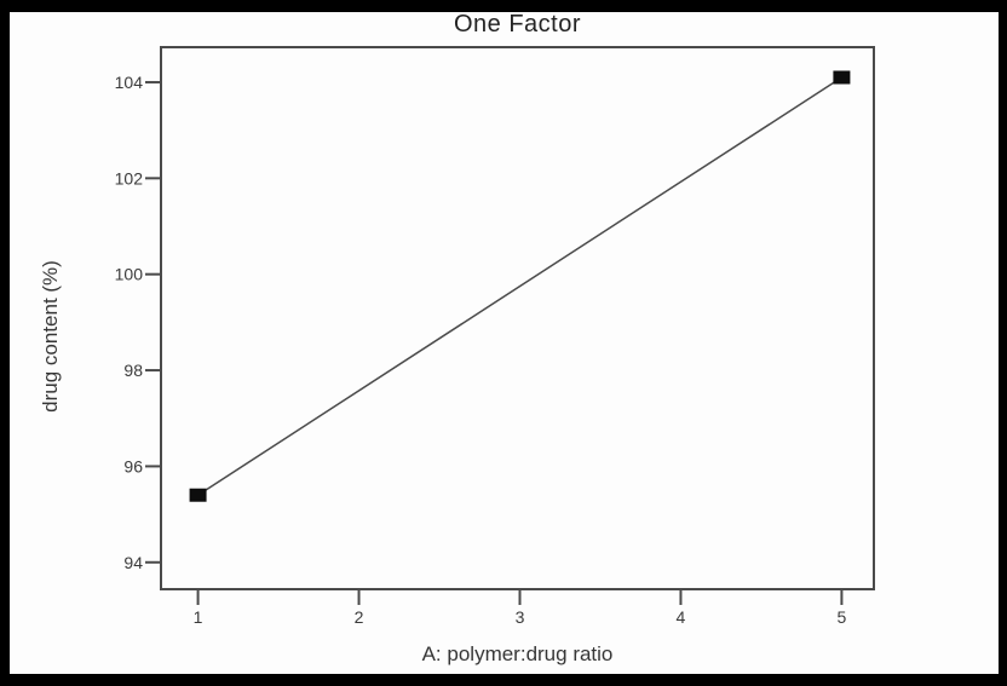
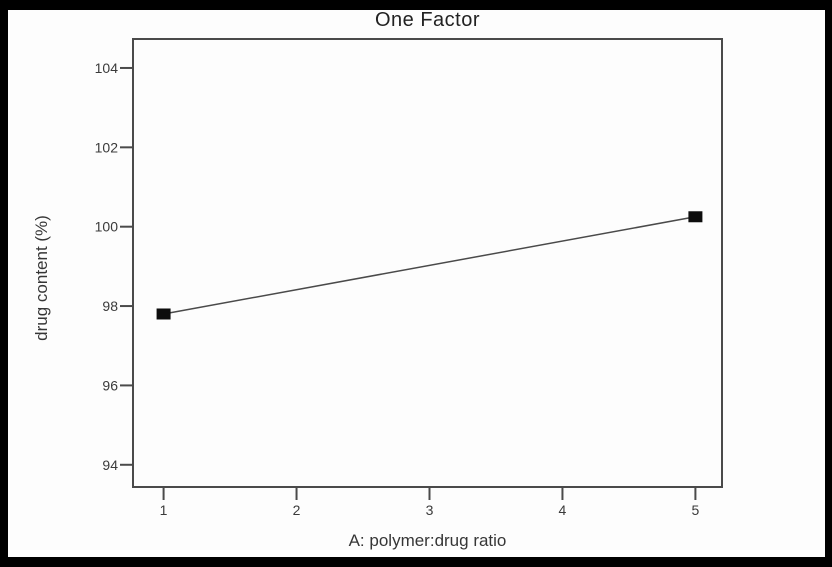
1: 95.4 -> 97.8
5: 104.1 -> 100.2
